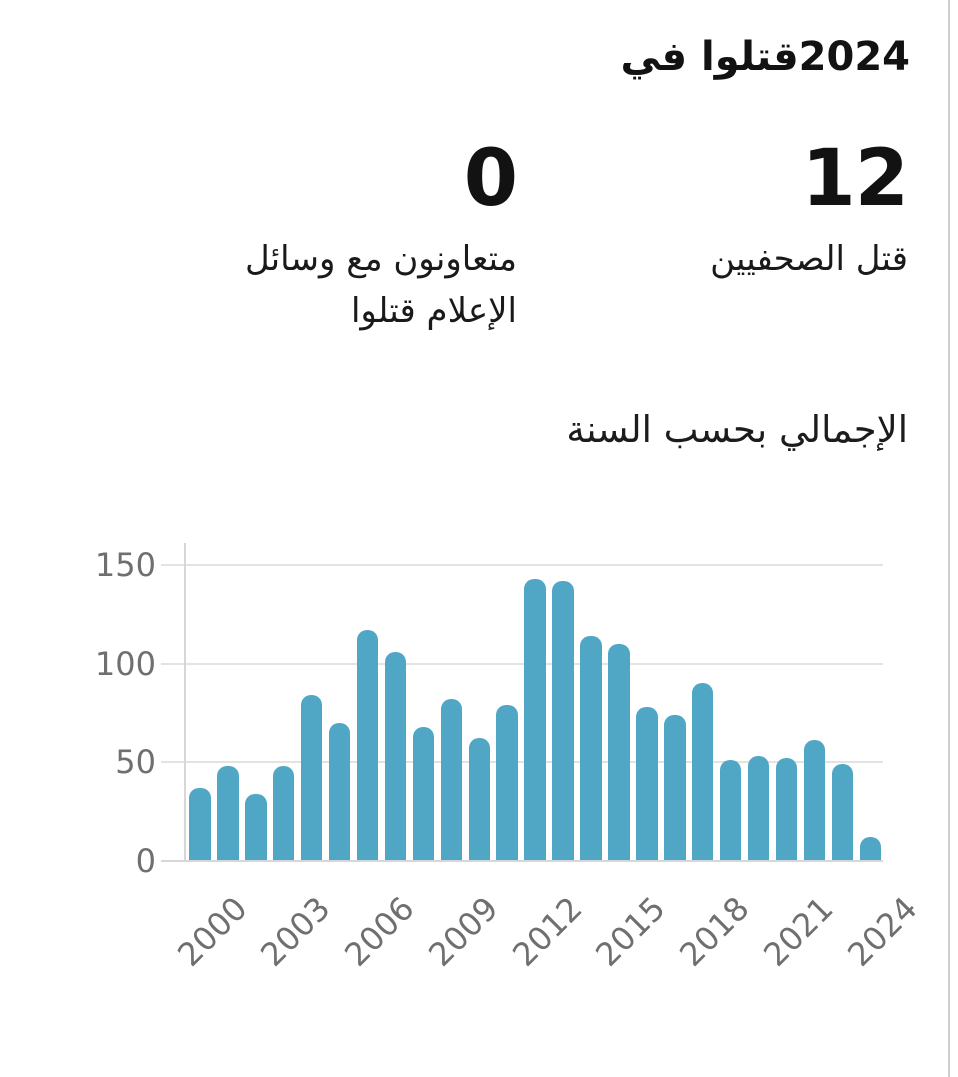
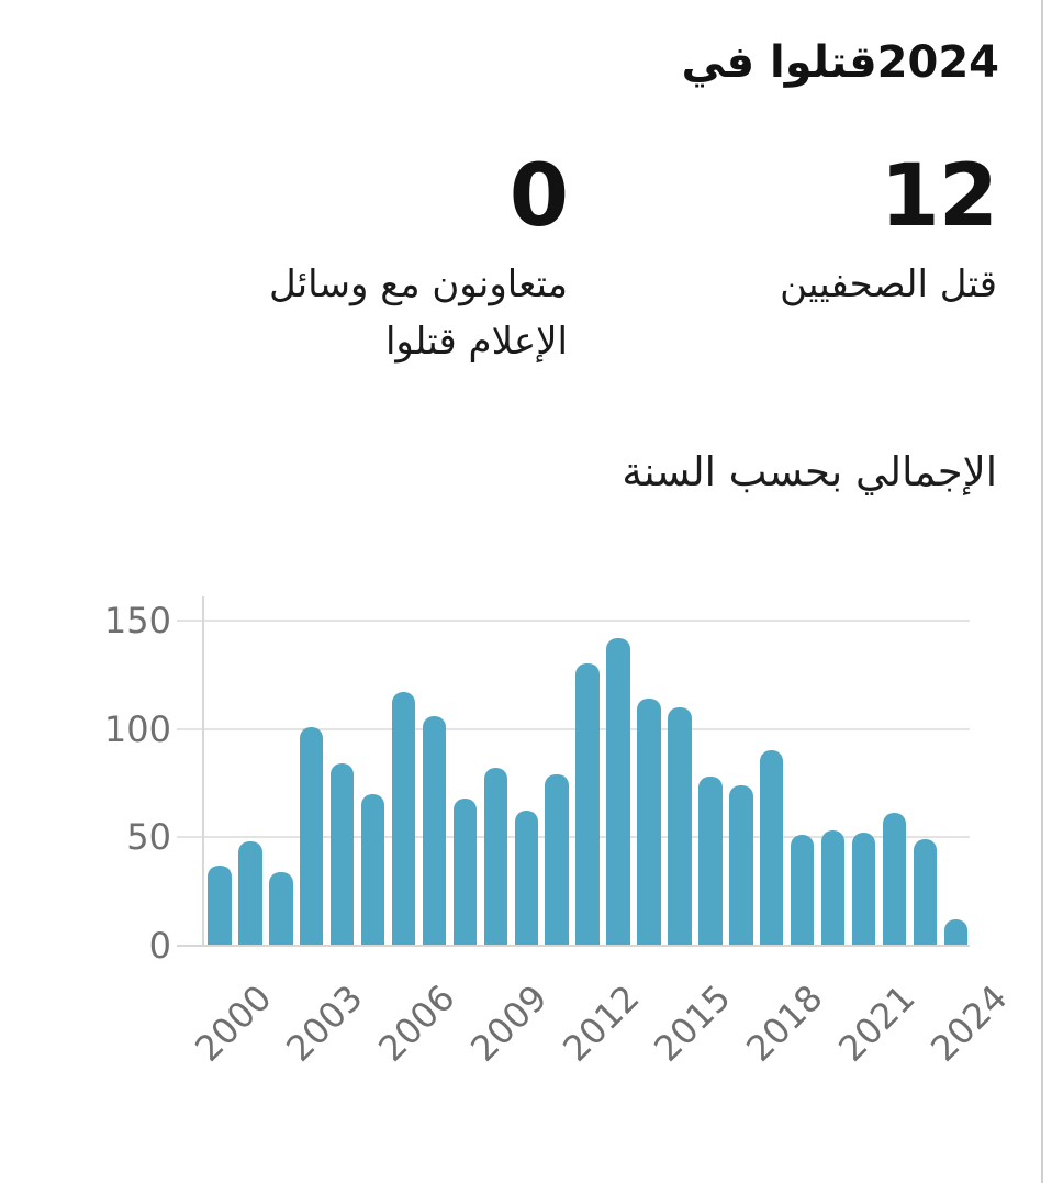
2003: 48 -> 101
2012: 143 -> 130
